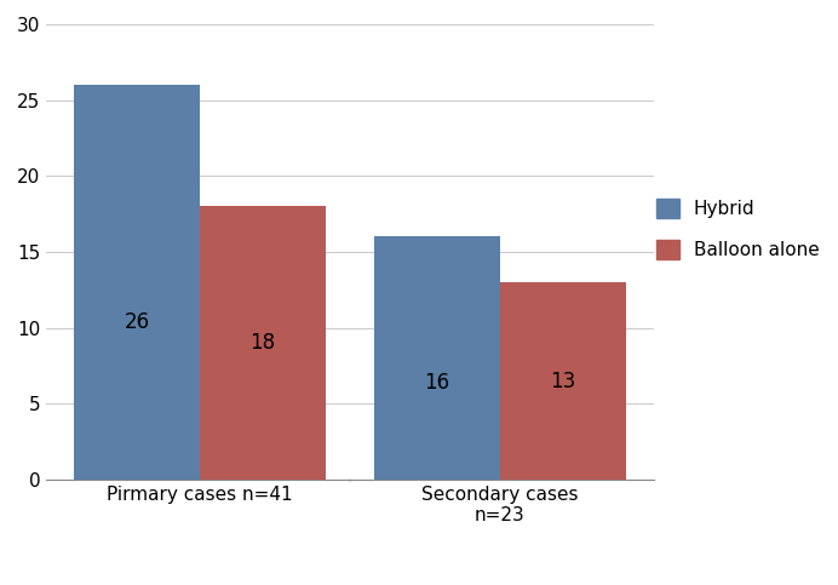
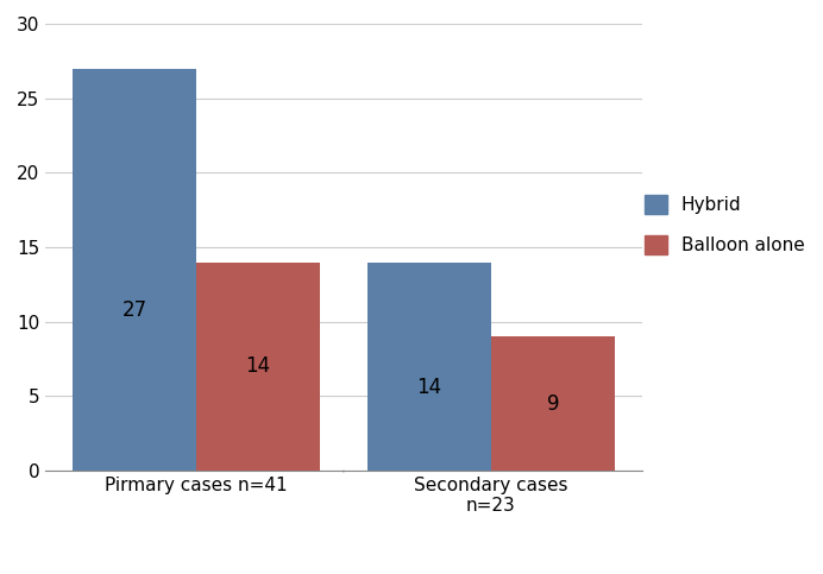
Hybrid/Pirmary cases n=41: 26 -> 27
Balloon alone/Pirmary cases n=41: 18 -> 14
Hybrid/Secondary cases n=23: 16 -> 14
Balloon alone/Secondary cases n=23: 13 -> 9
